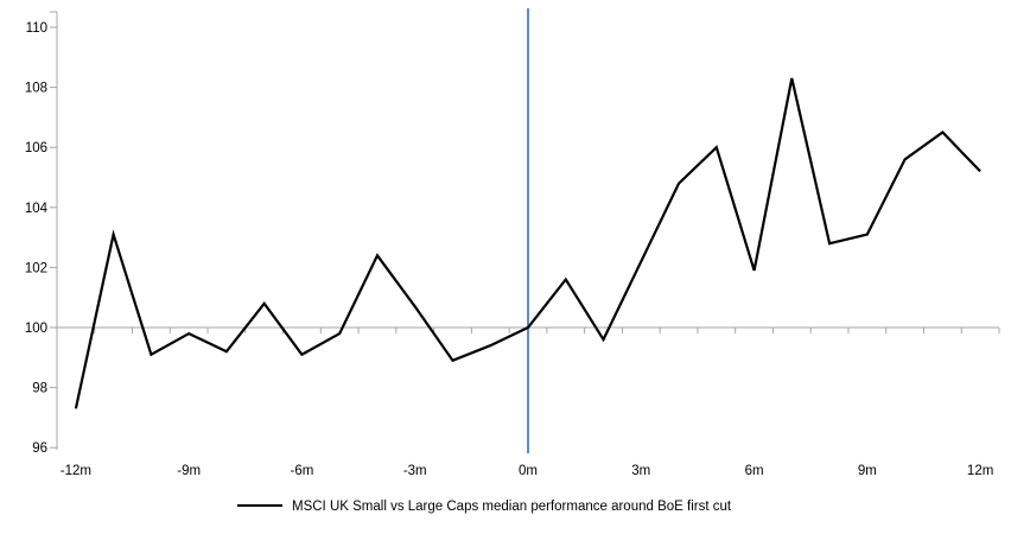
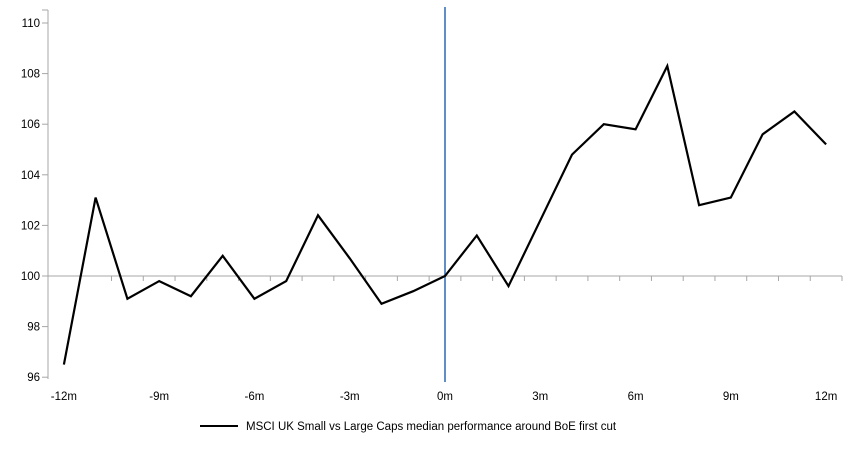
-12m: 97.3 -> 96.5
6m: 101.9 -> 105.8
